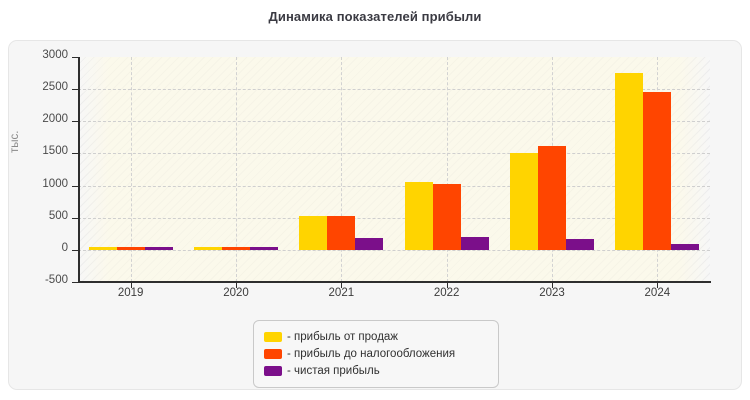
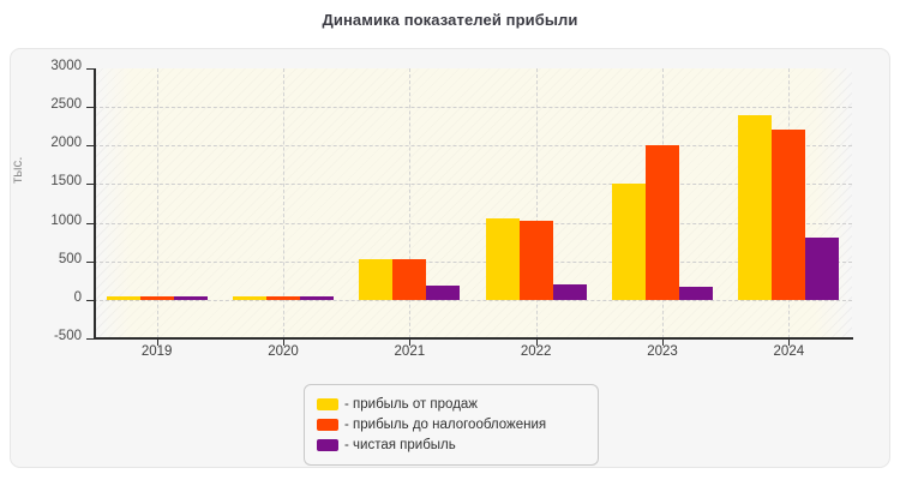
- прибыль до налогообложения/2023: 1600 -> 2000
- прибыль от продаж/2024: 2800 -> 2400
- прибыль до налогообложения/2024: 2400 -> 2200
- чистая прибыль/2024: 100 -> 800
